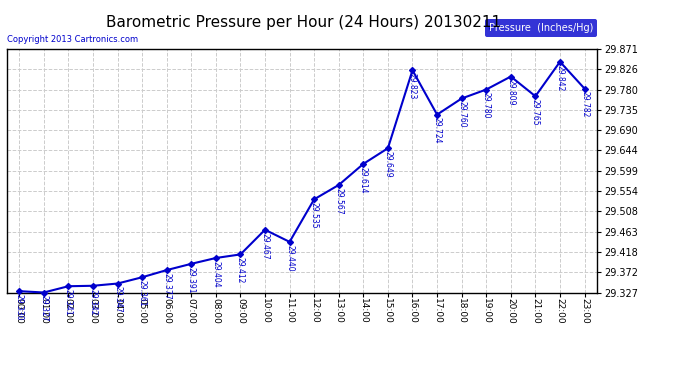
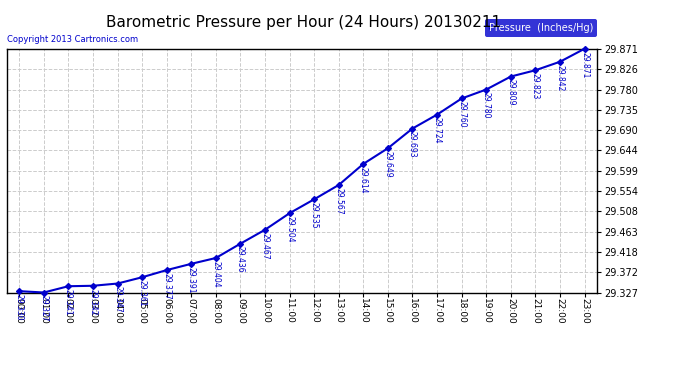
09:00: 29.412 -> 29.436
11:00: 29.440 -> 29.504
16:00: 29.823 -> 29.693
21:00: 29.765 -> 29.823
23:00: 29.782 -> 29.871
